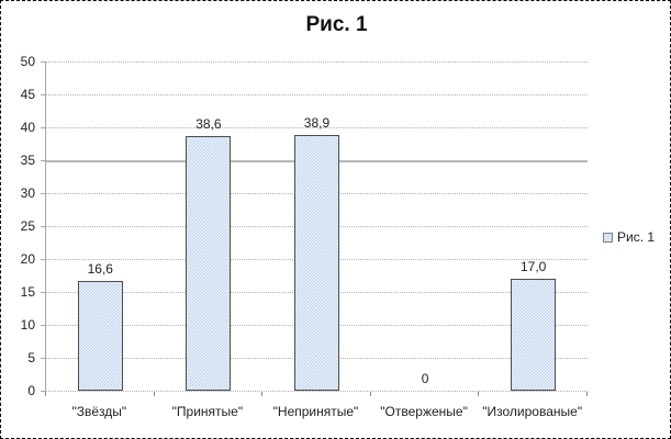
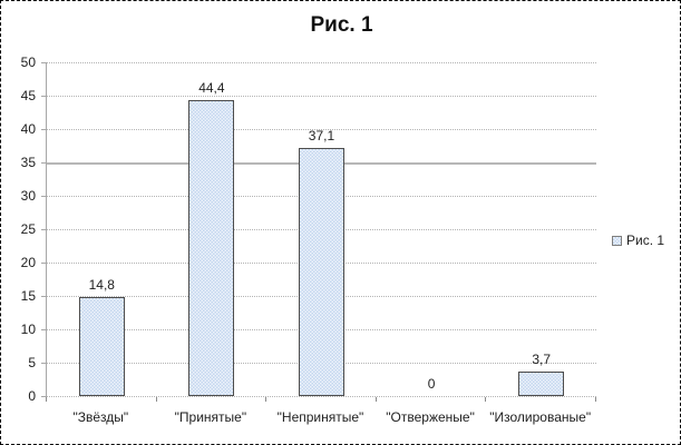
"Звёзды": 16,6 -> 14,8
"Принятые": 38,6 -> 44,4
"Непринятые": 38,9 -> 37,1
"Изолированые": 17,0 -> 3,7
